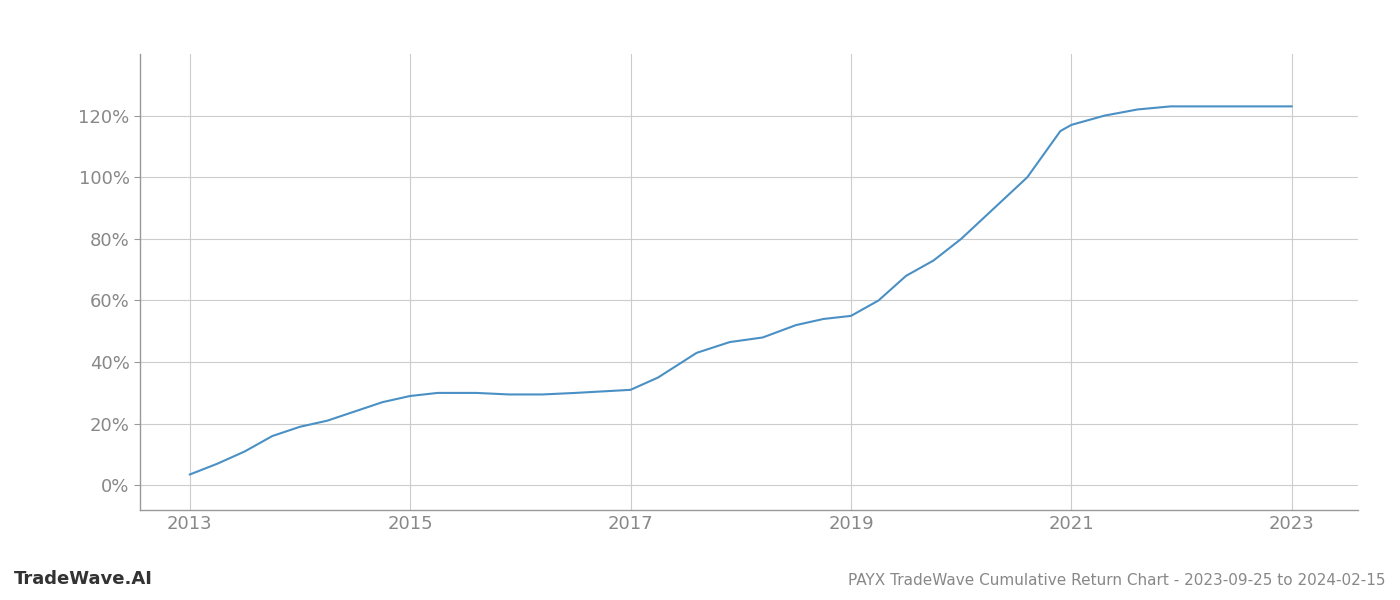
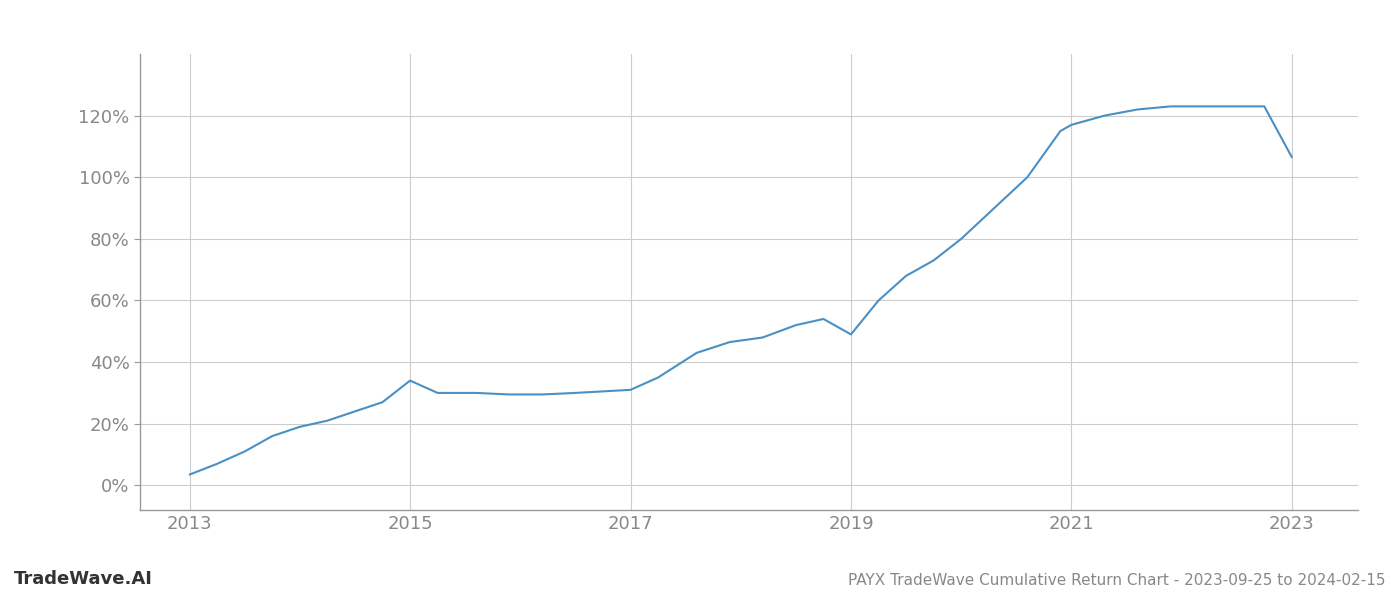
2015: 29.0% -> 34.0%
2019: 55.0% -> 49.0%
2023: 123.0% -> 106.5%
